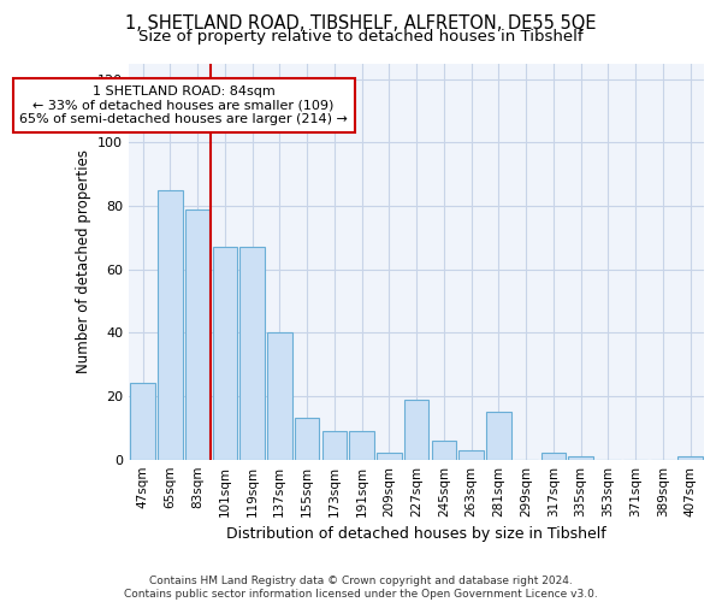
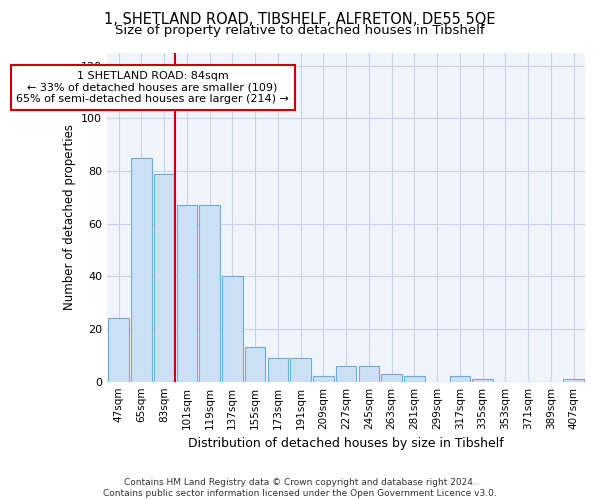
227sqm: 19 -> 6
281sqm: 15 -> 2
